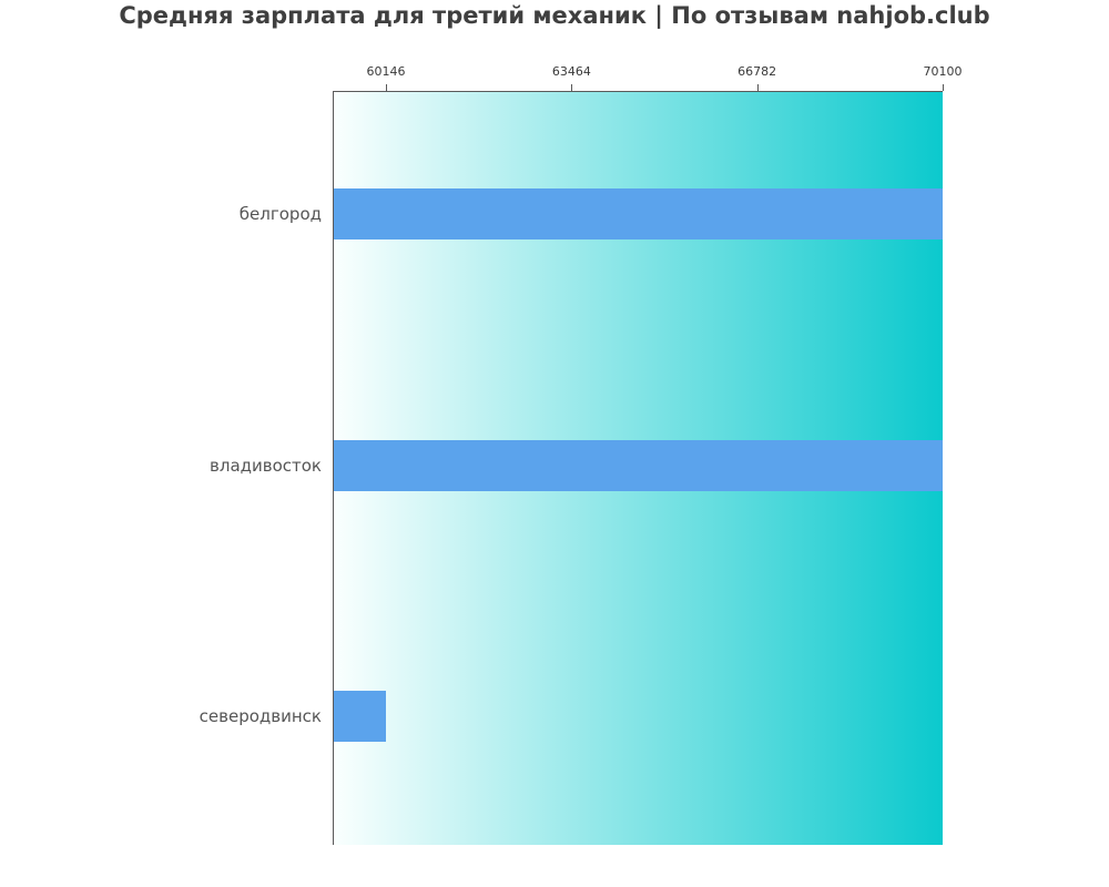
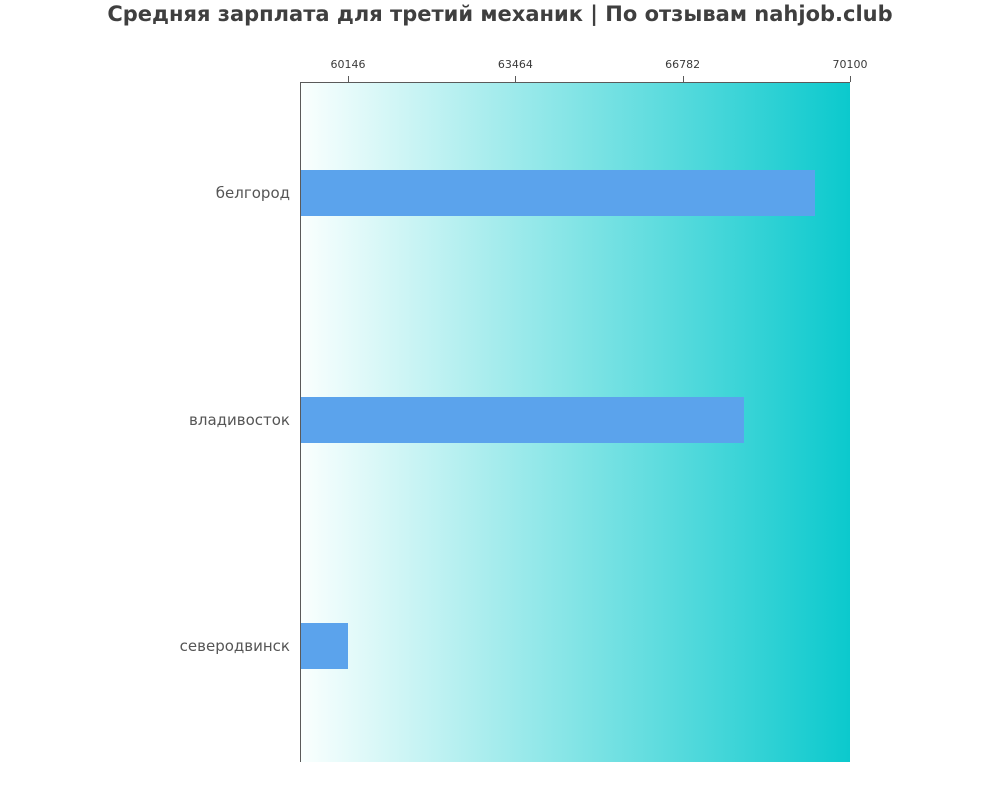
белгород: 70100 -> 69400
владивосток: 70100 -> 68000
